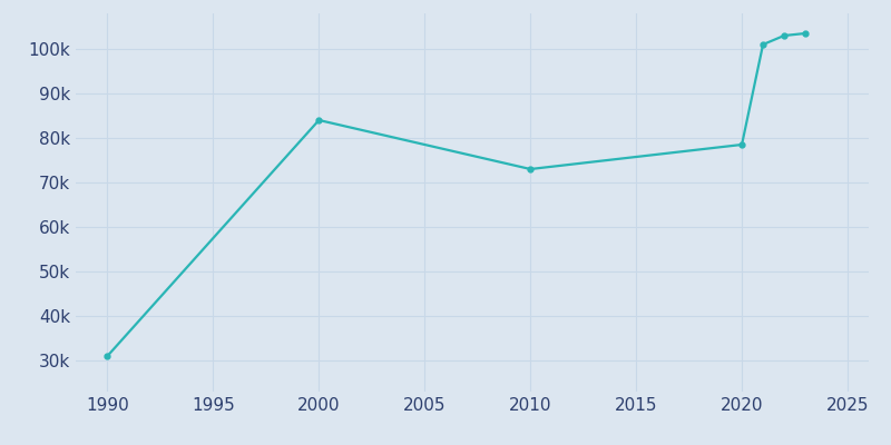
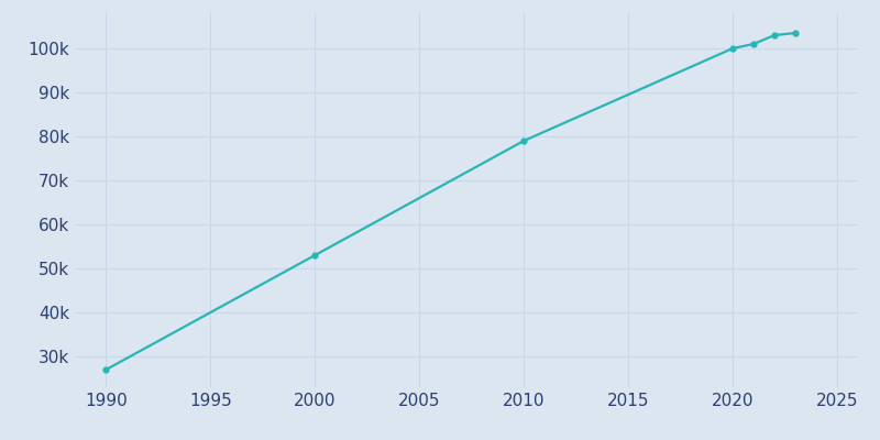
1990: 31.0k -> 27.0k
2000: 84.0k -> 53.0k
2010: 73.0k -> 79.0k
2020: 78.5k -> 100.0k
